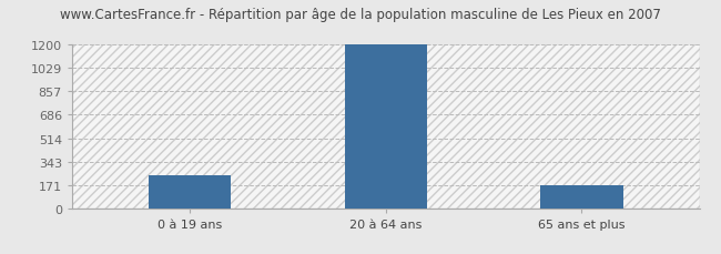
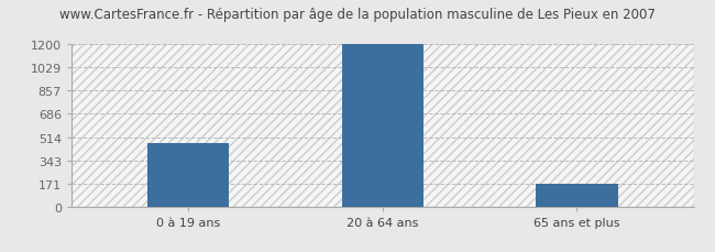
0 à 19 ans: 240 -> 470
